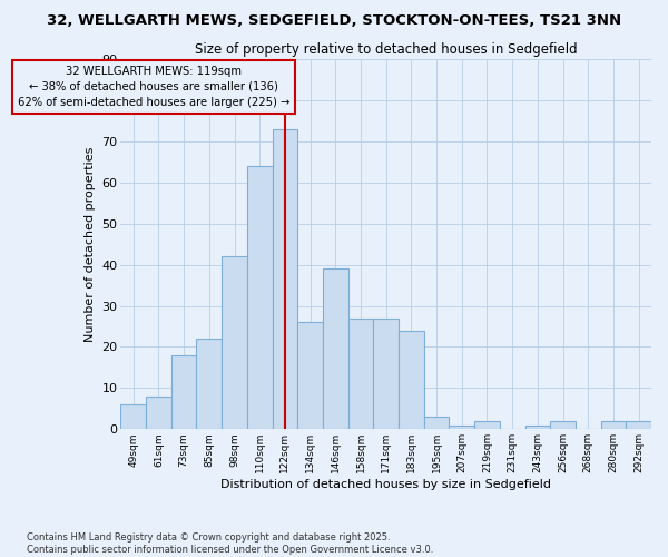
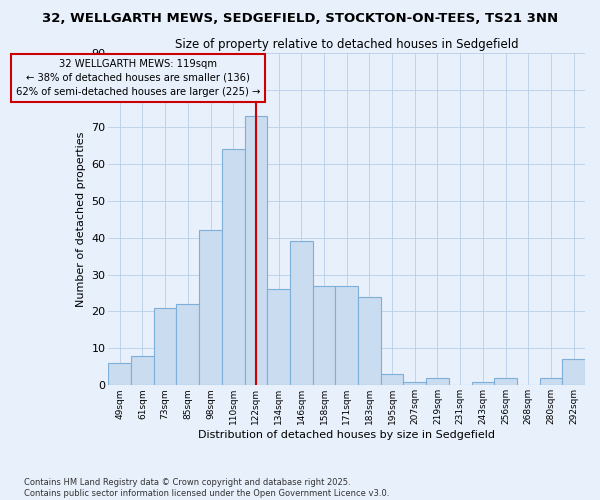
73sqm: 18 -> 21
292sqm: 2 -> 7
